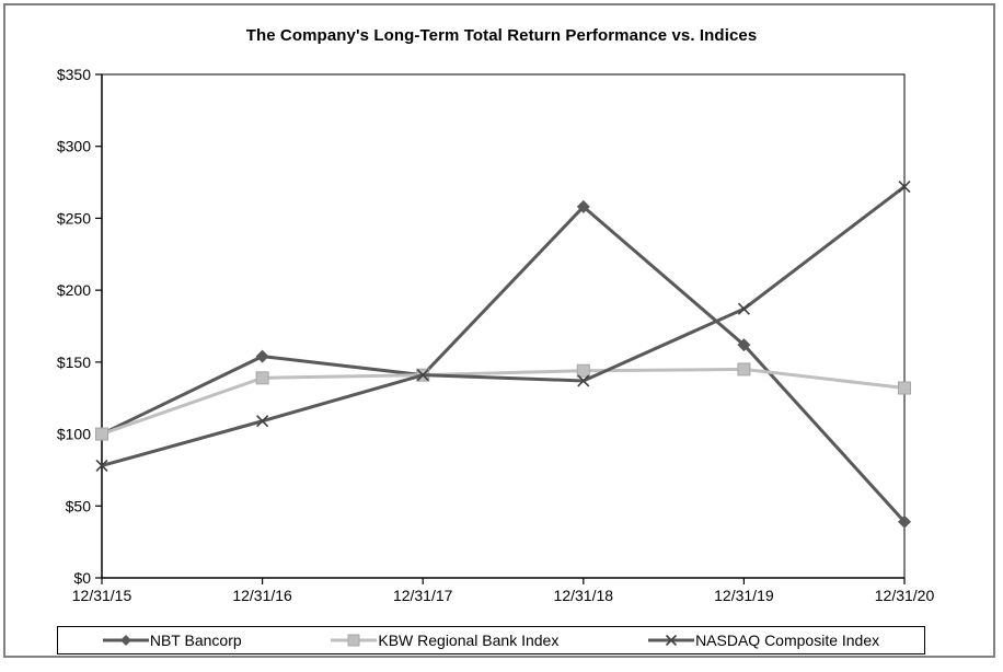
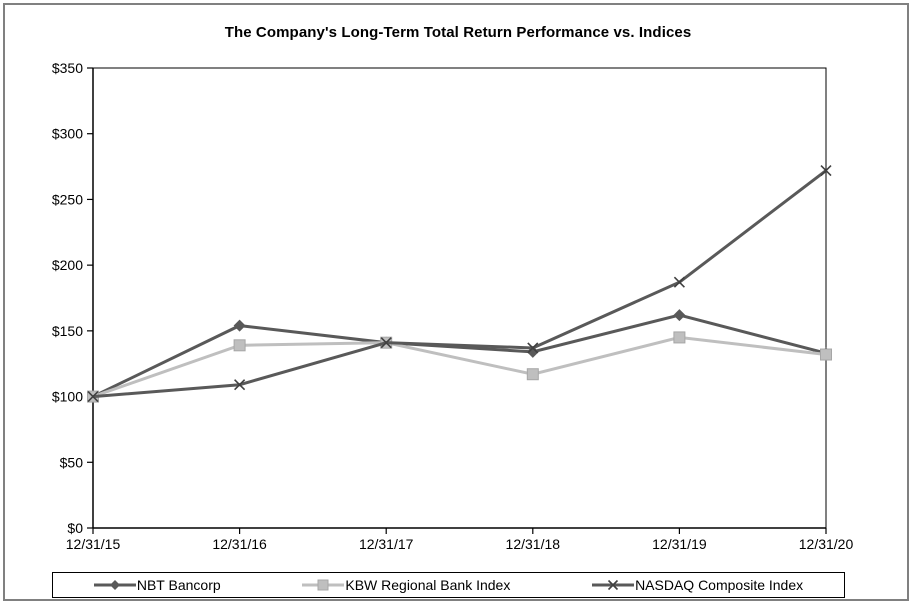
NASDAQ Composite Index/12/31/15: $78 -> $100
NBT Bancorp/12/31/18: $258 -> $134
KBW Regional Bank Index/12/31/18: $144 -> $117
NBT Bancorp/12/31/20: $39 -> $133
